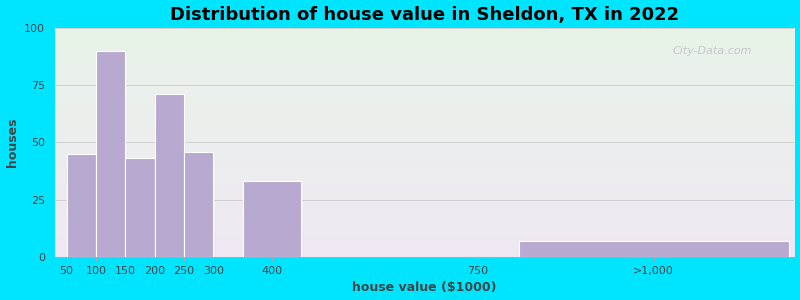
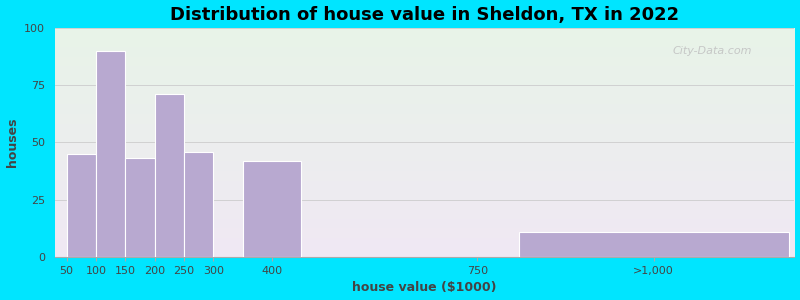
400: 33 -> 42
>1,000: 7 -> 11
